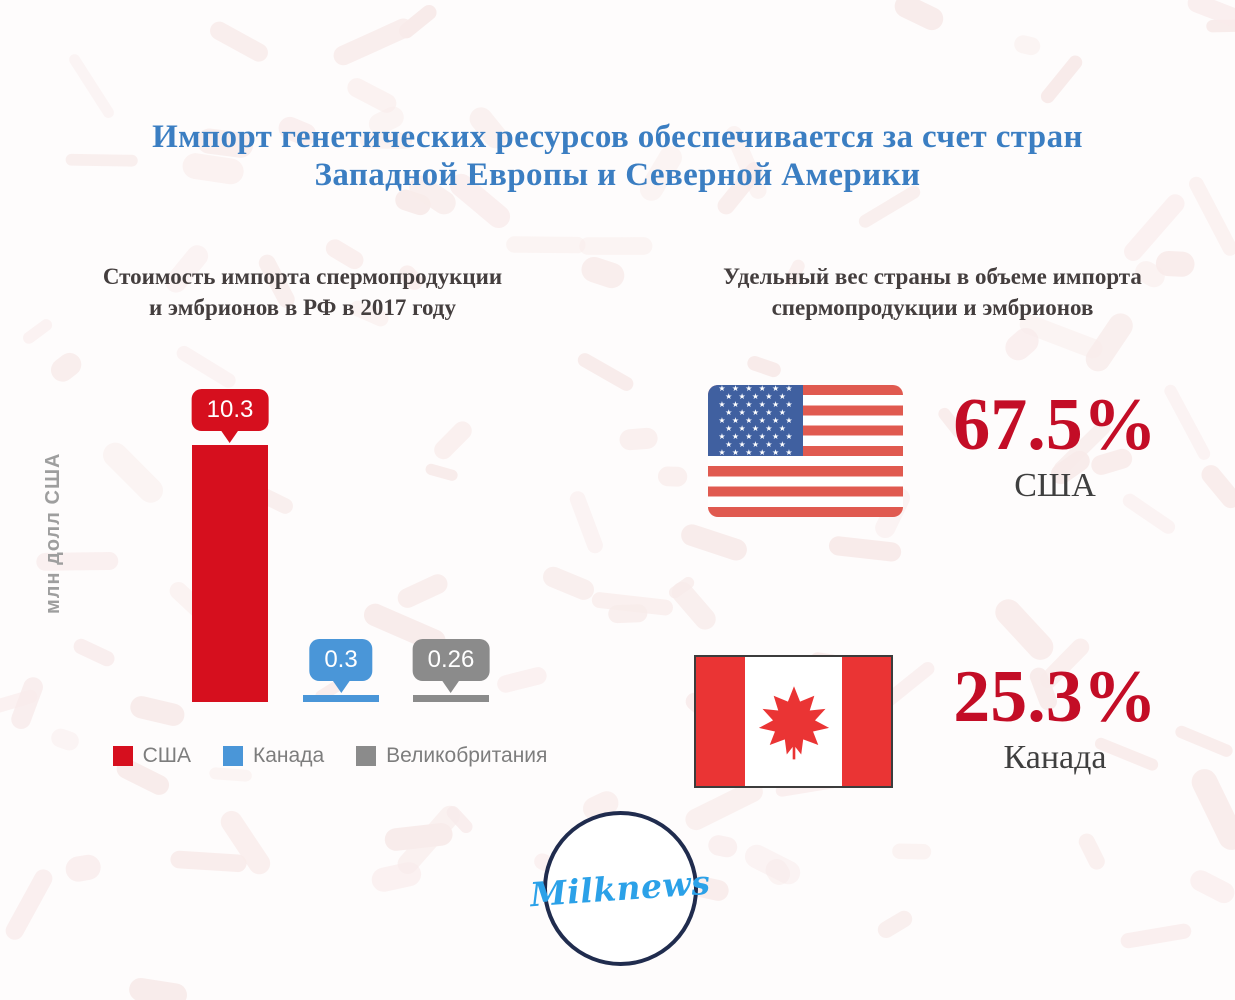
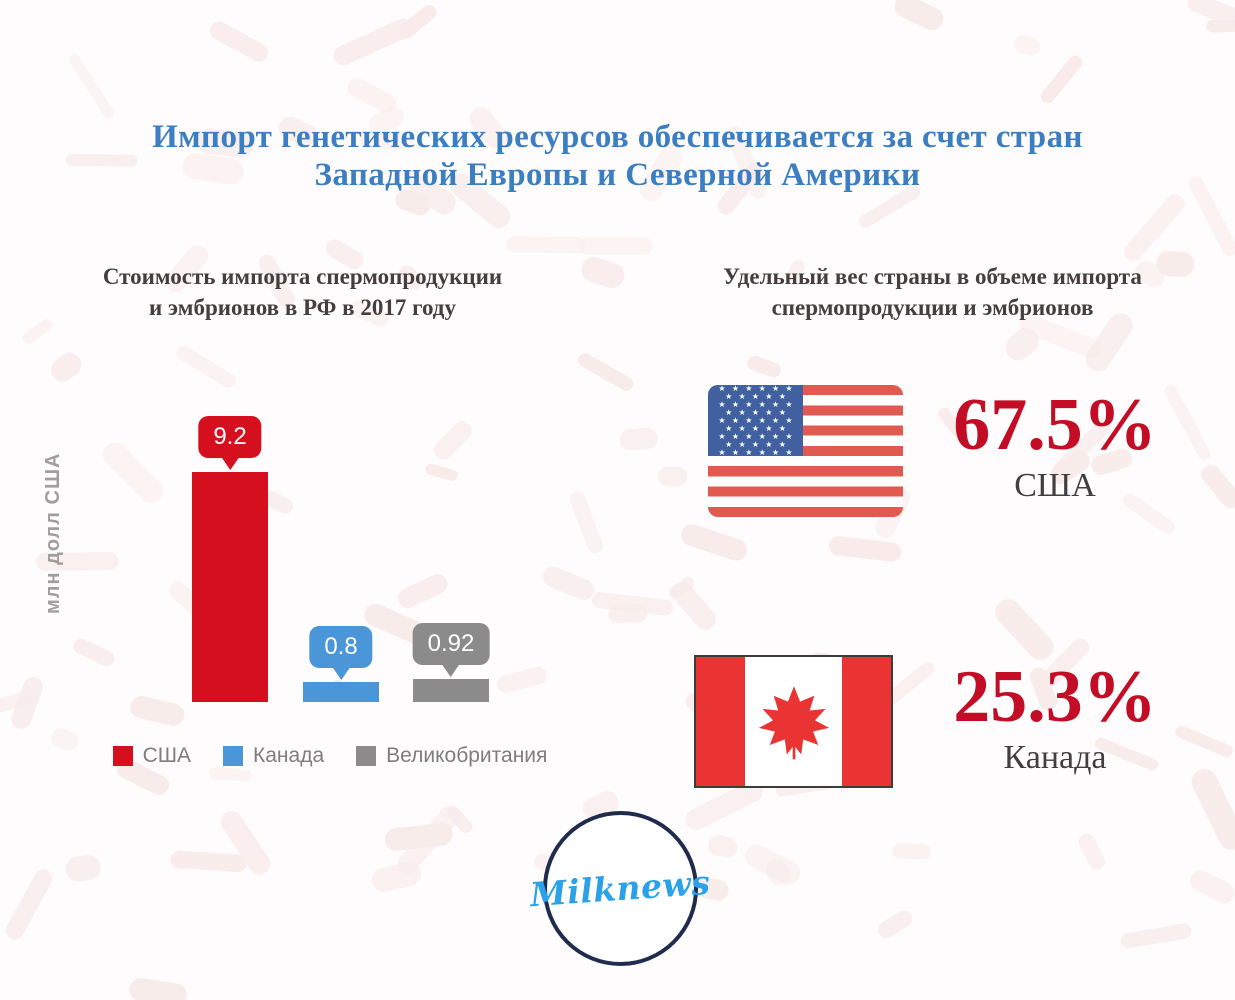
США: 10.3 -> 9.2
Канада: 0.3 -> 0.8
Великобритания: 0.26 -> 0.92
